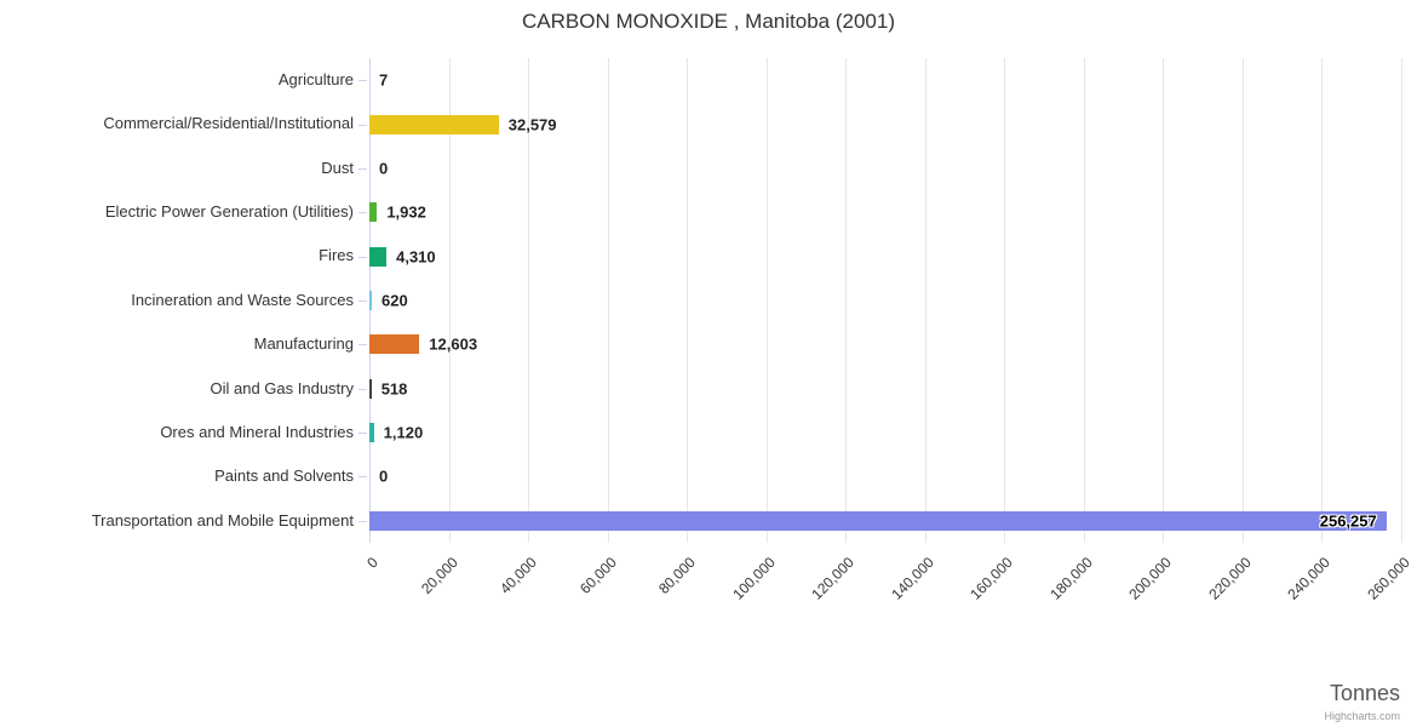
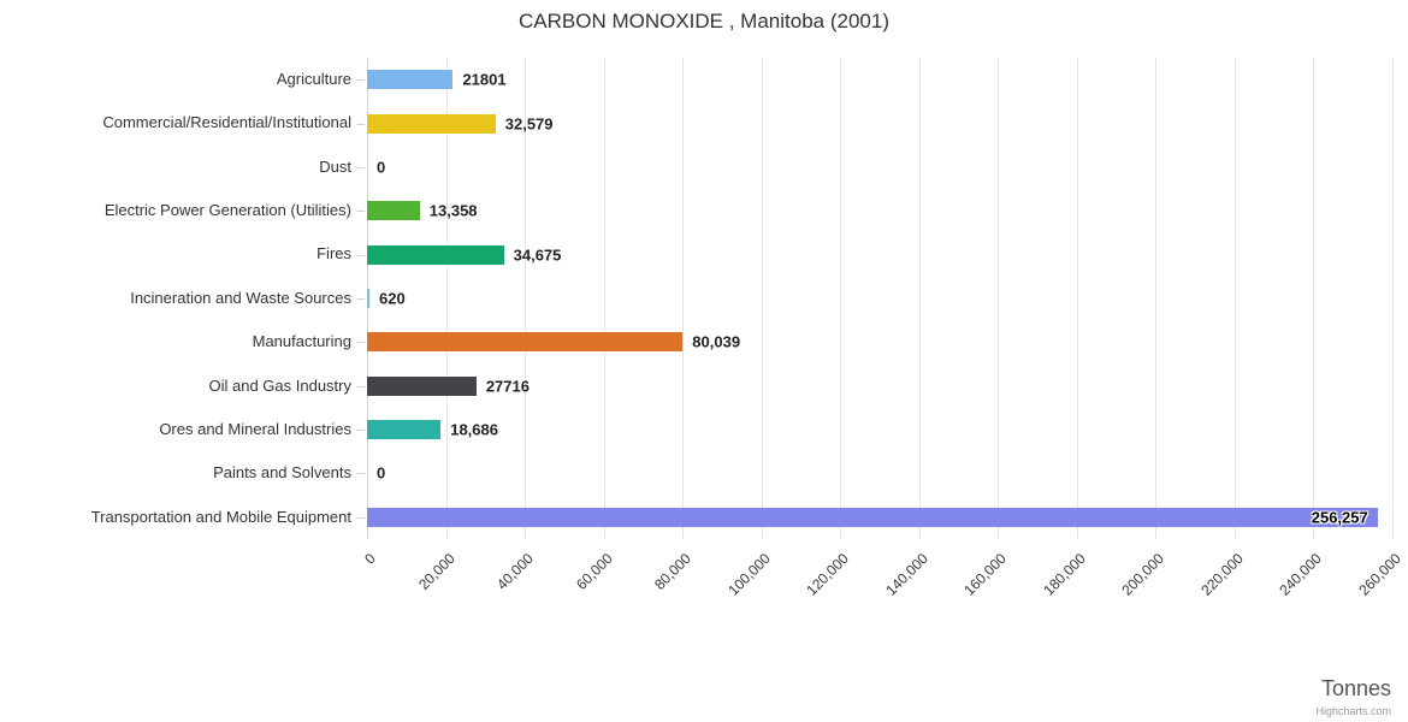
Agriculture: 7 -> 21801
Electric Power Generation (Utilities): 1,932 -> 13,358
Fires: 4,310 -> 34,675
Manufacturing: 12,603 -> 80,039
Oil and Gas Industry: 518 -> 27716
Ores and Mineral Industries: 1,120 -> 18,686
